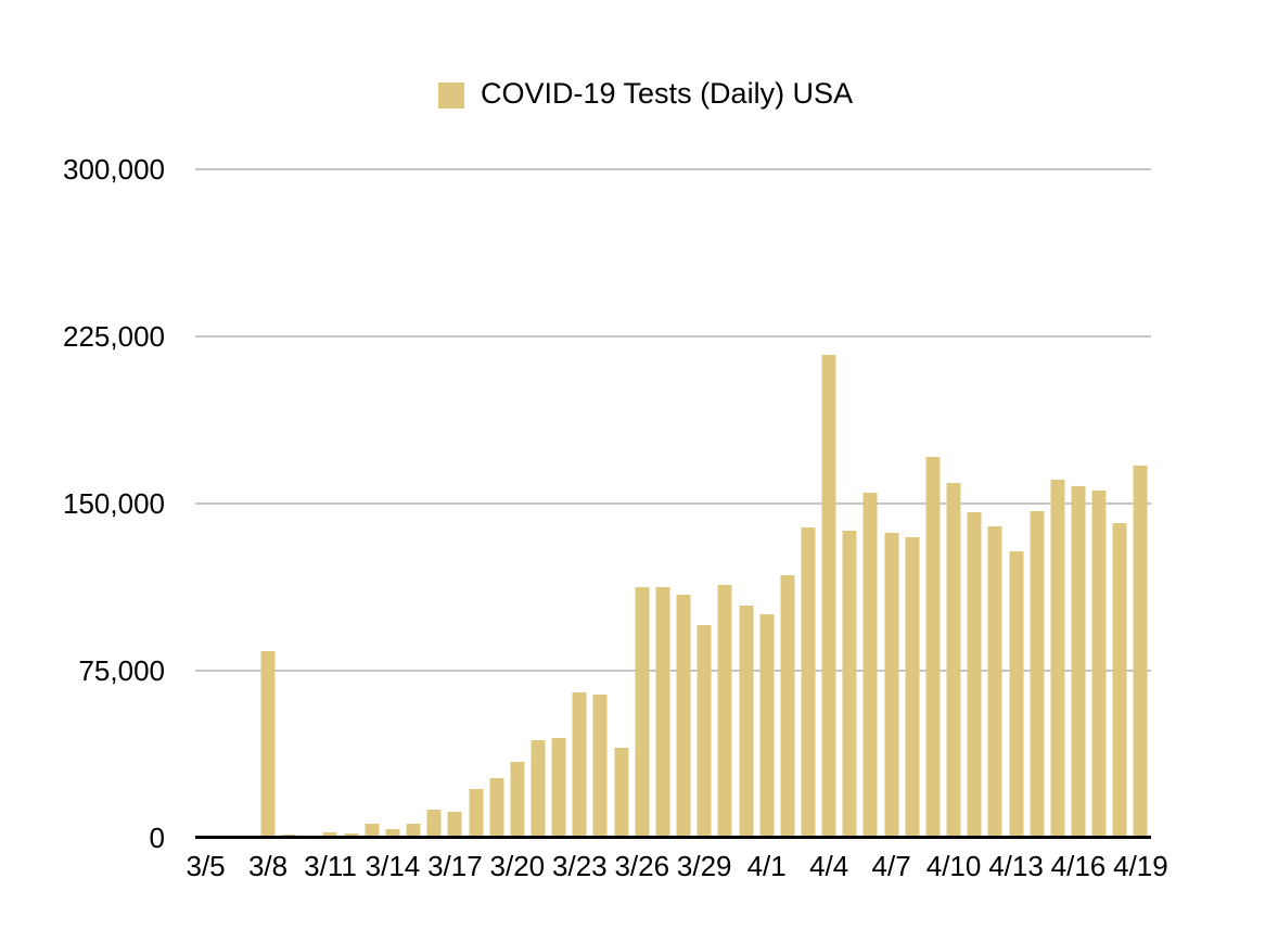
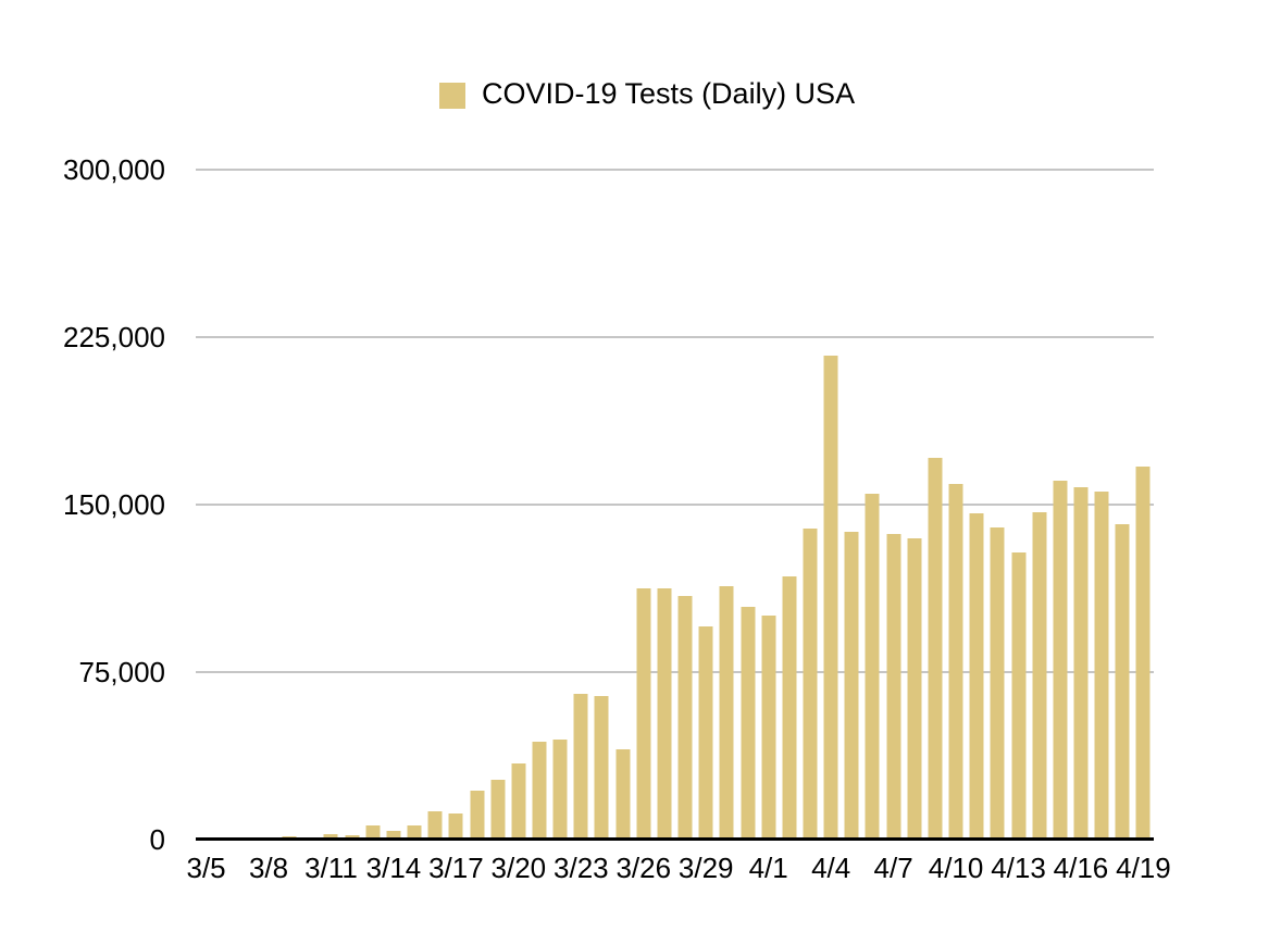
3/8: 84000 -> 1000
